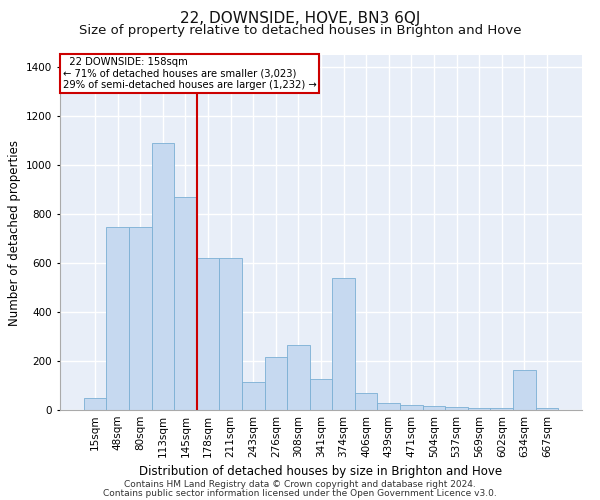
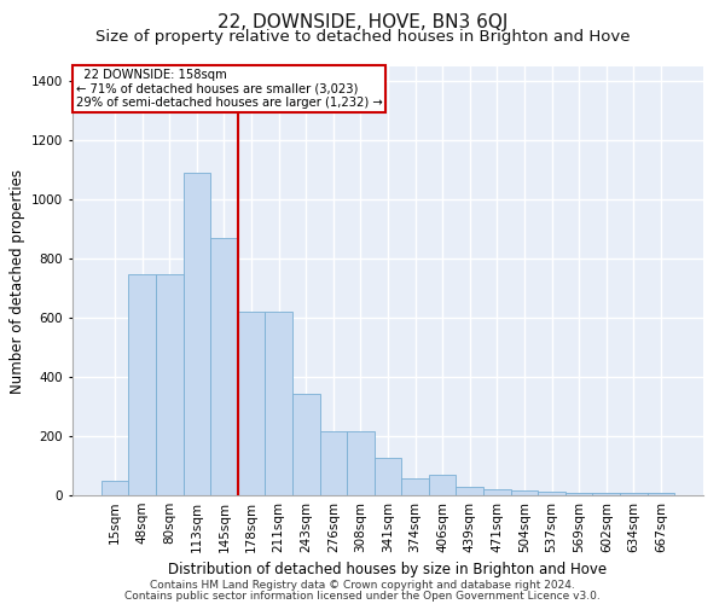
243sqm: 115 -> 342
308sqm: 265 -> 215
374sqm: 540 -> 58
634sqm: 165 -> 8
